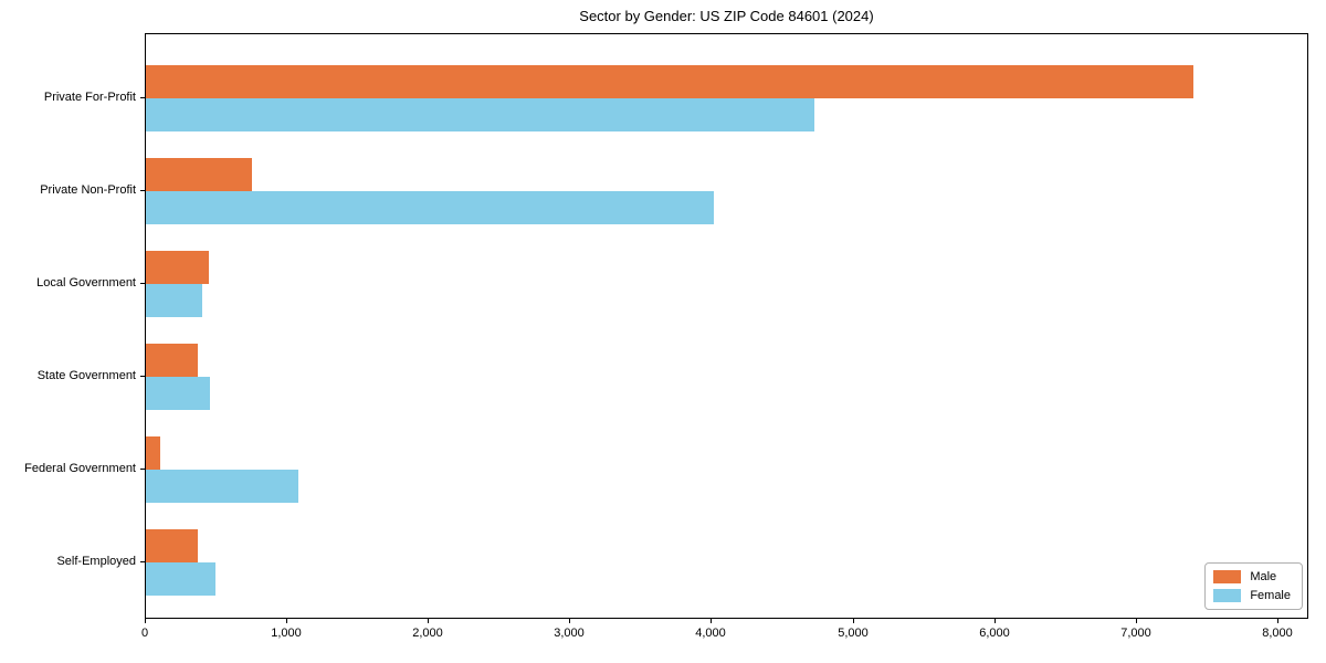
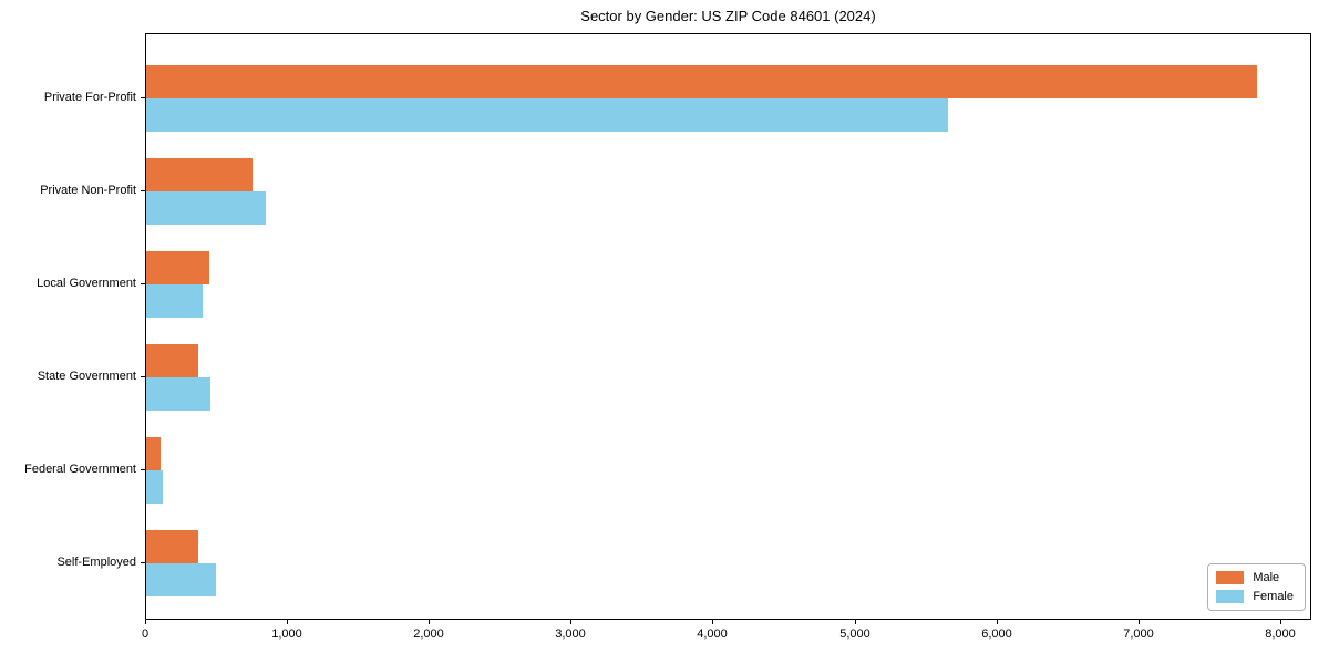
Male/Private For-Profit: 7400 -> 7830
Female/Private For-Profit: 4720 -> 5650
Female/Private Non-Profit: 4010 -> 840
Female/Federal Government: 1080 -> 120
